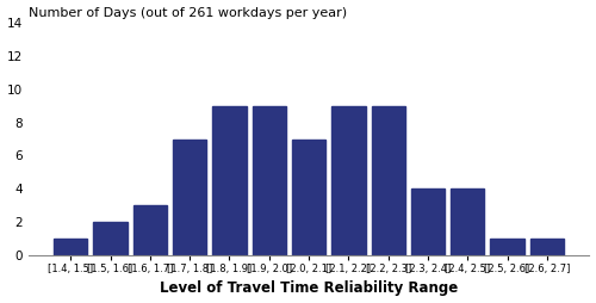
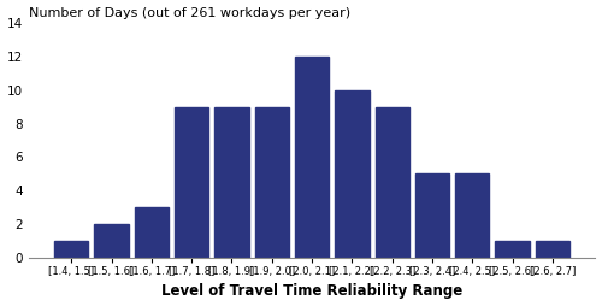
[1.7, 1.8]: 7 -> 9
[2.0, 2.1]: 7 -> 12
[2.1, 2.2]: 9 -> 10
[2.3, 2.4]: 4 -> 5
[2.4, 2.5]: 4 -> 5
